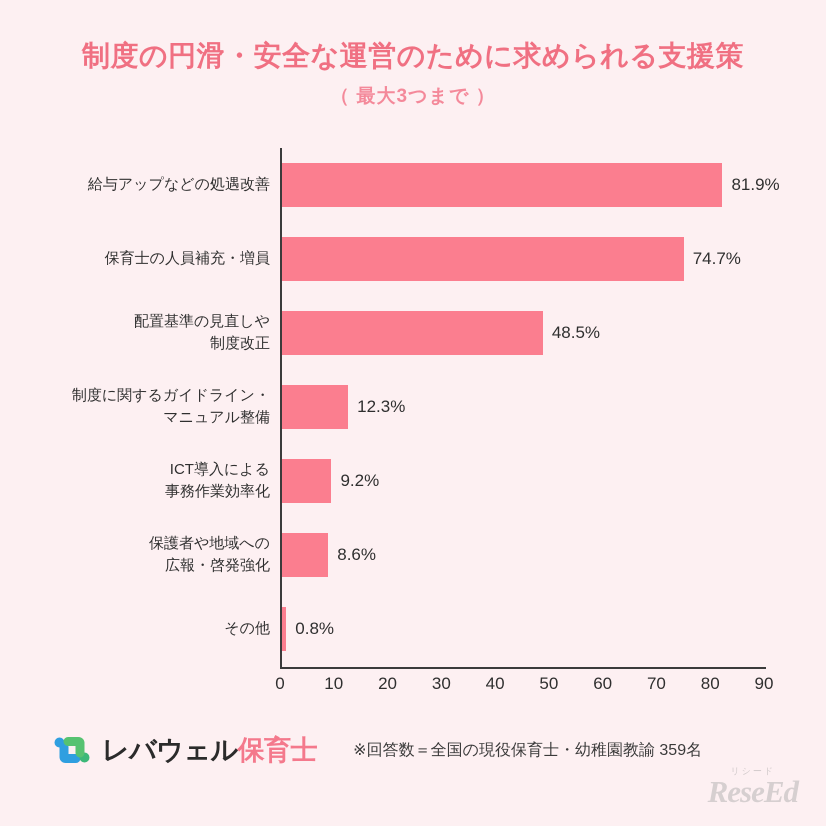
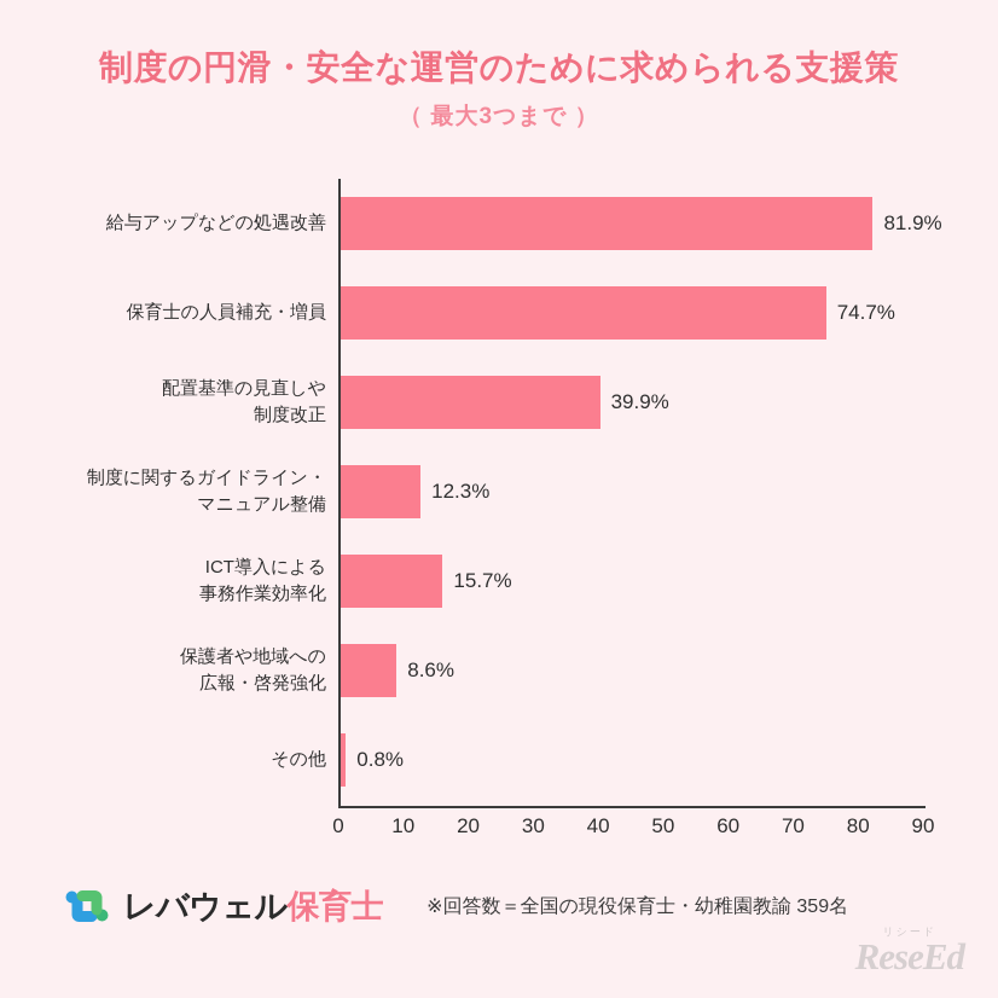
配置基準の見直しや 制度改正: 48.5% -> 39.9%
ICT導入による 事務作業効率化: 9.2% -> 15.7%
